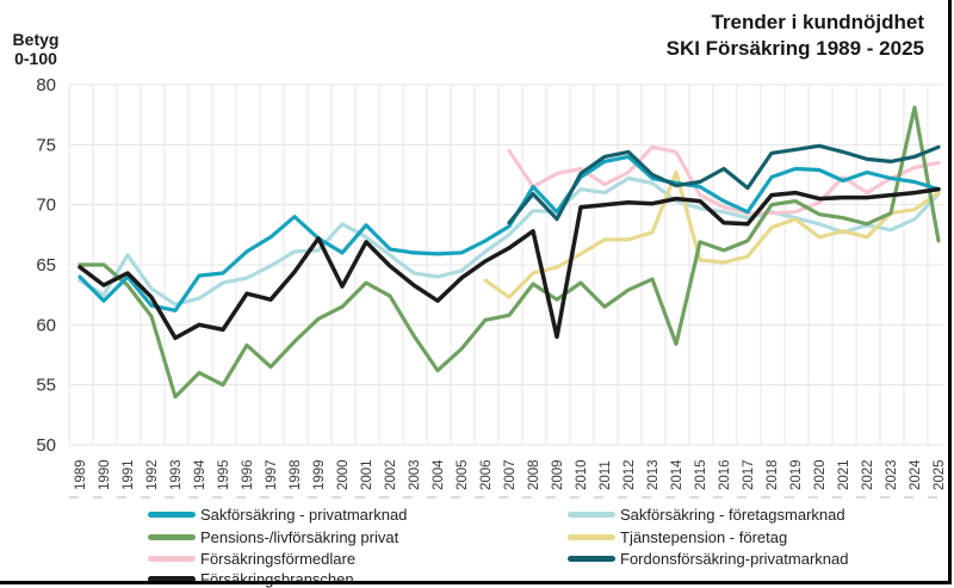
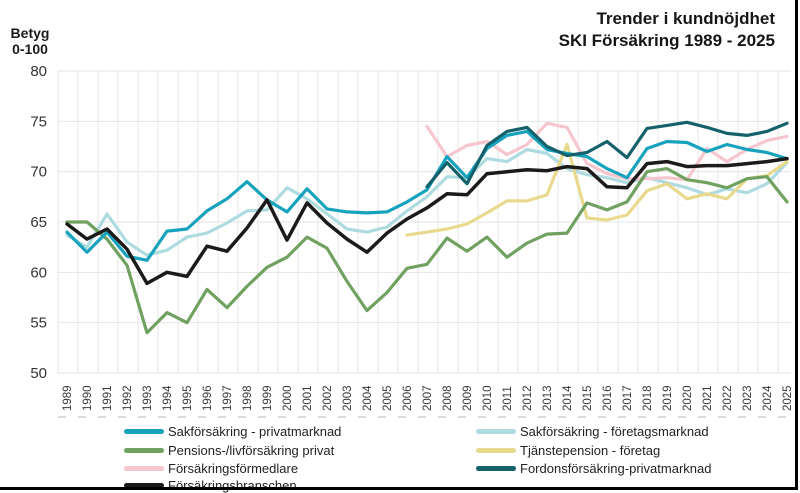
Tjänstepension - företag/2007: 62.3 -> 64.0
Försäkringsbranschen/2009: 59.0 -> 67.7
Pensions-/livförsäkring privat/2014: 58.4 -> 63.9
Försäkringsförmedlare/2020: 70.2 -> 69.2
Pensions-/livförsäkring privat/2024: 78.1 -> 69.5
